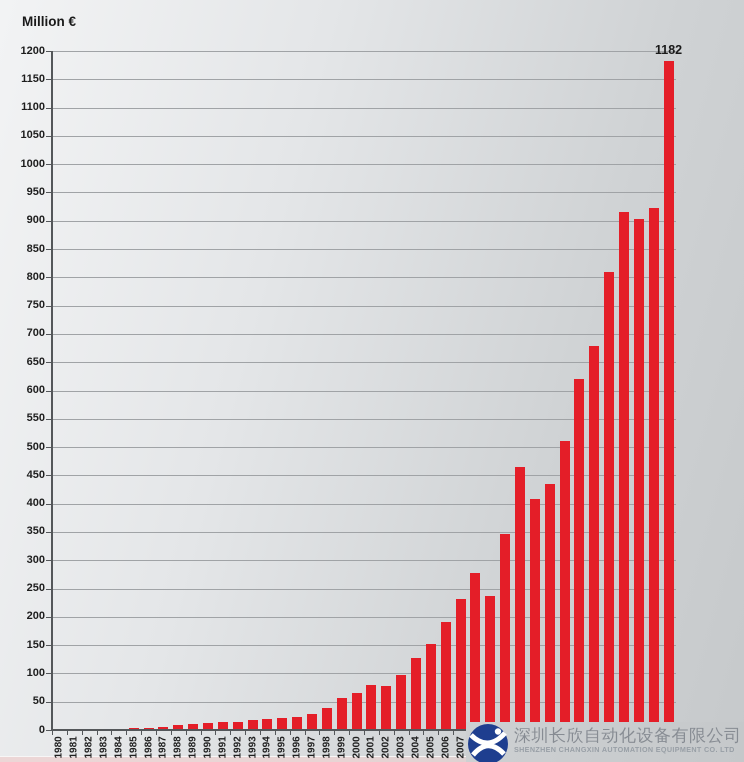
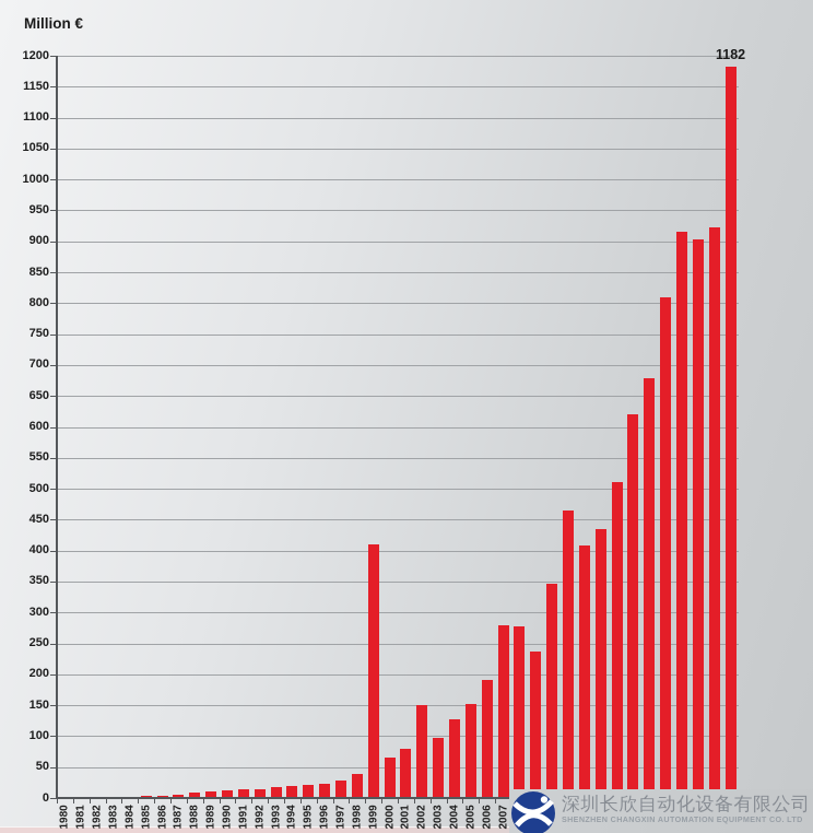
1999: 60 -> 410
2002: 80 -> 150
2007: 230 -> 280
